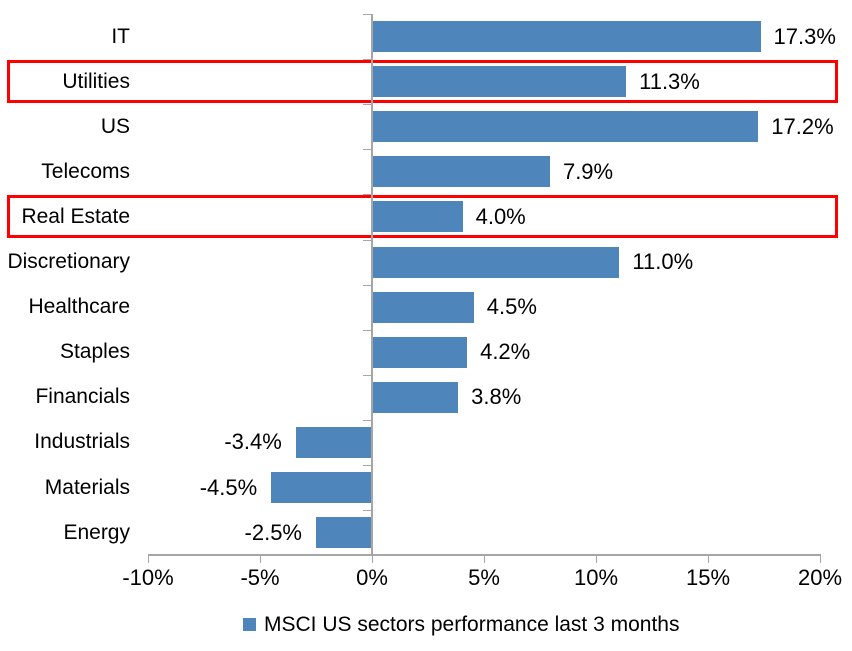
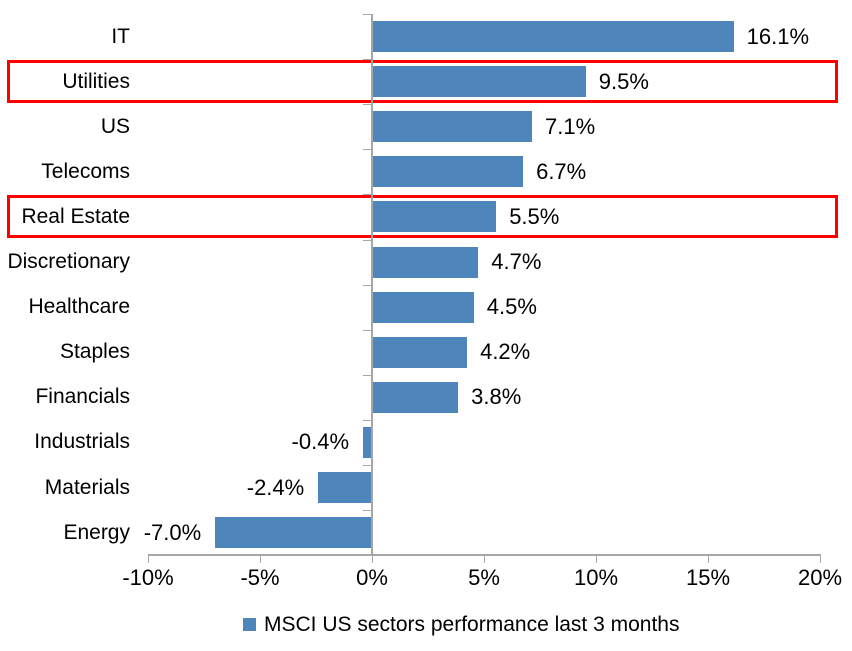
IT: 17.3% -> 16.1%
Utilities: 11.3% -> 9.5%
US: 17.2% -> 7.1%
Telecoms: 7.9% -> 6.7%
Real Estate: 4.0% -> 5.5%
Discretionary: 11.0% -> 4.7%
Industrials: -3.4% -> -0.4%
Materials: -4.5% -> -2.4%
Energy: -2.5% -> -7.0%
